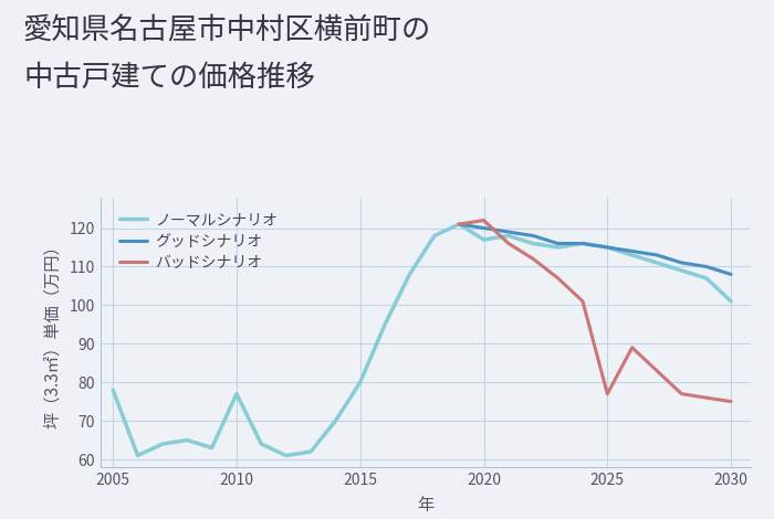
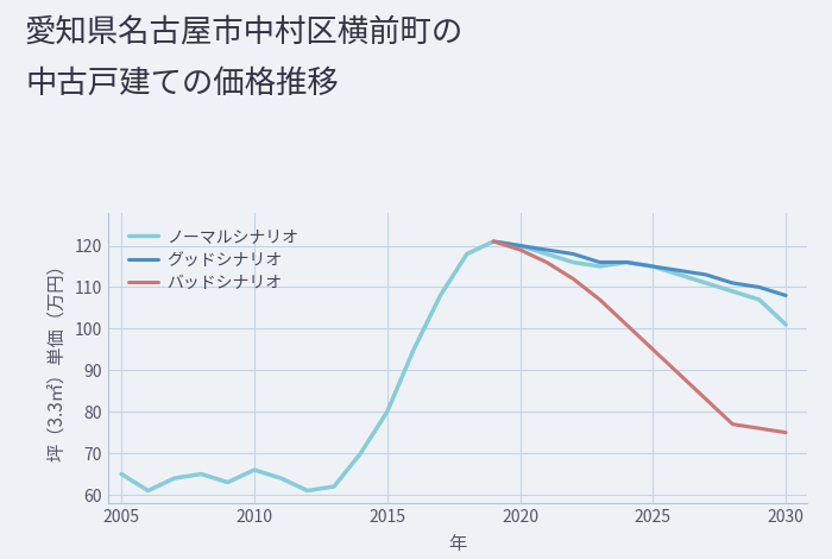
ノーマルシナリオ/2005: 78 -> 65
ノーマルシナリオ/2010: 77 -> 66
ノーマルシナリオ/2020: 117 -> 120
バッドシナリオ/2020: 122 -> 119
バッドシナリオ/2025: 77 -> 95
